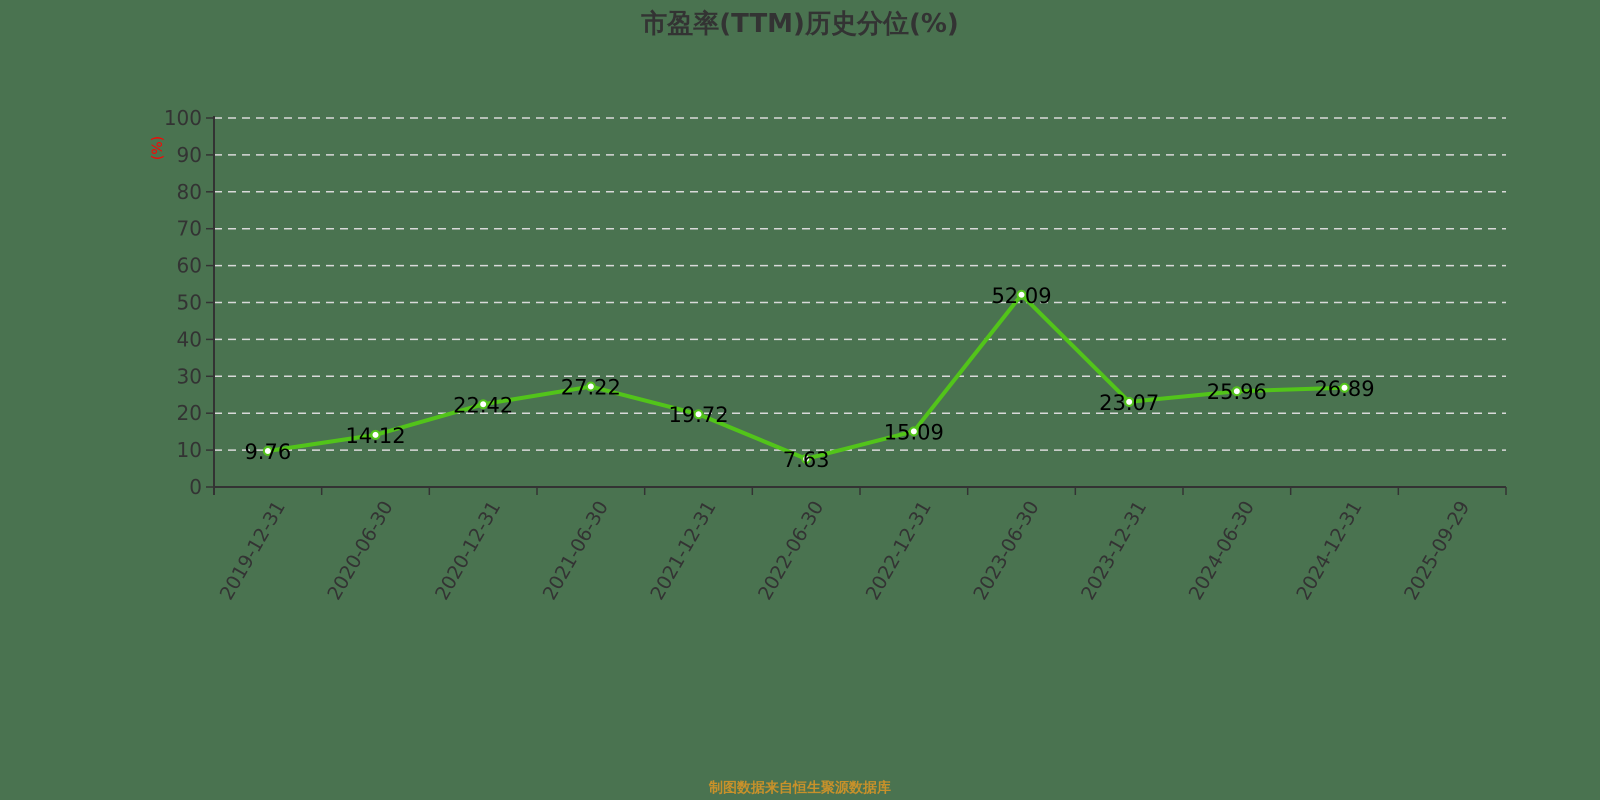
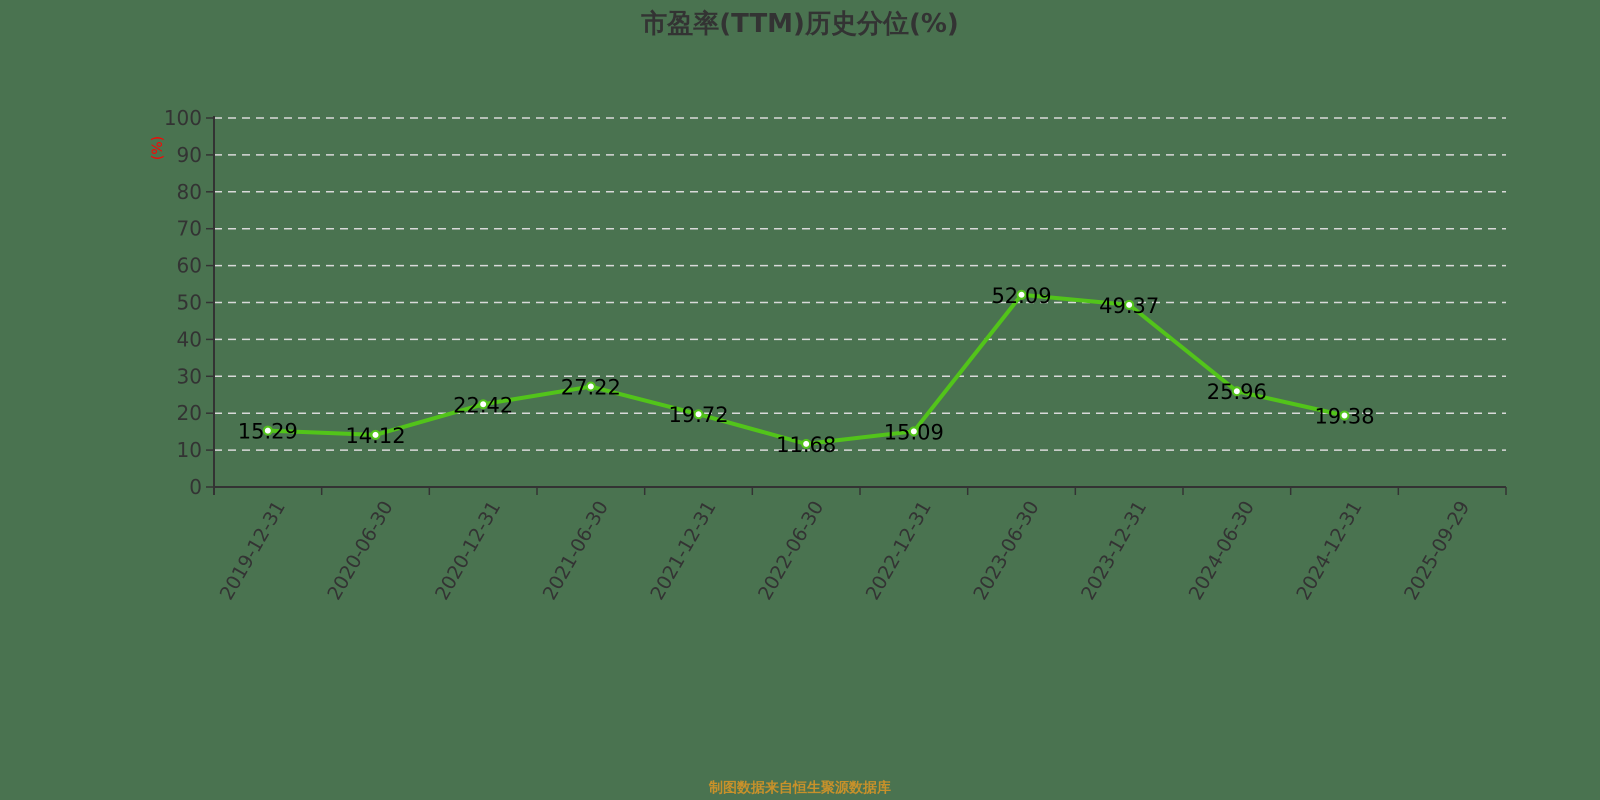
2019-12-31: 9.76 -> 15.29
2022-06-30: 7.63 -> 11.68
2023-12-31: 23.07 -> 49.37
2024-12-31: 26.89 -> 19.38
